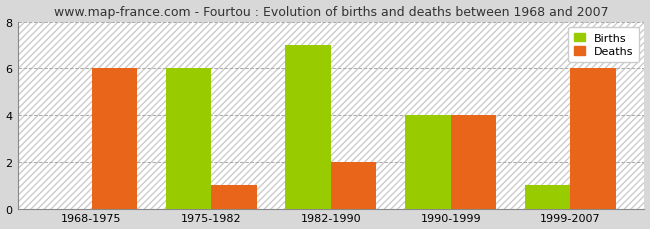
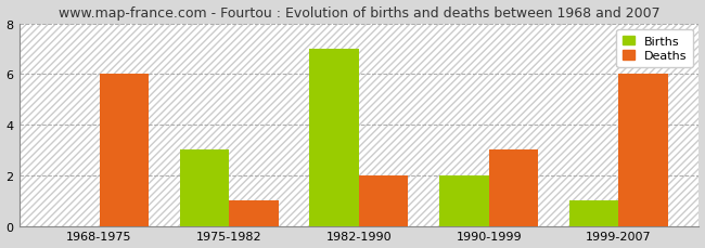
Births/1975-1982: 6 -> 3
Births/1990-1999: 4 -> 2
Deaths/1990-1999: 4 -> 3
